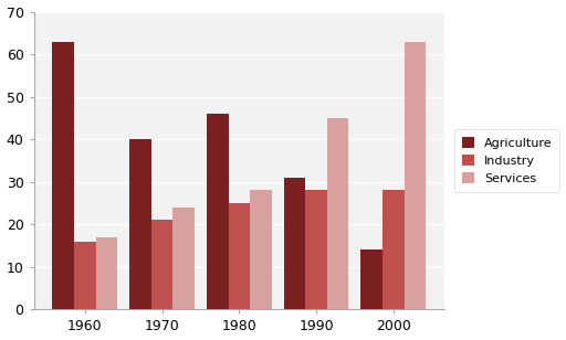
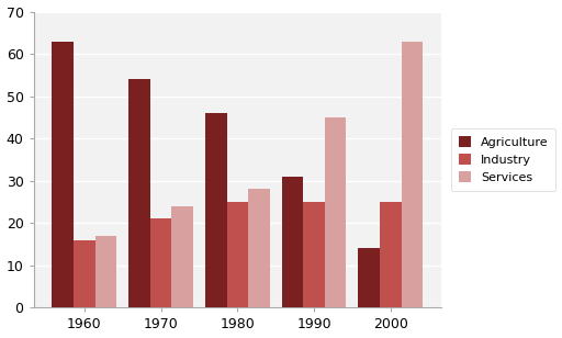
Agriculture/1970: 40 -> 54
Industry/1990: 28 -> 25
Industry/2000: 28 -> 25
